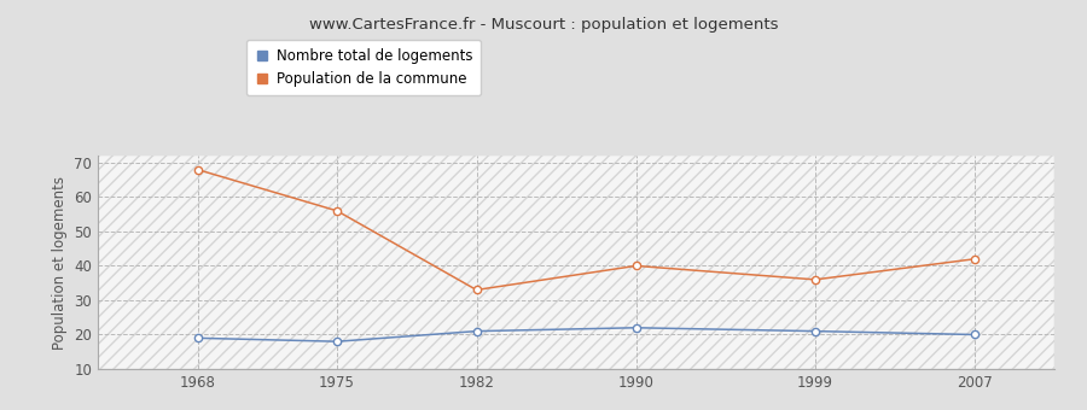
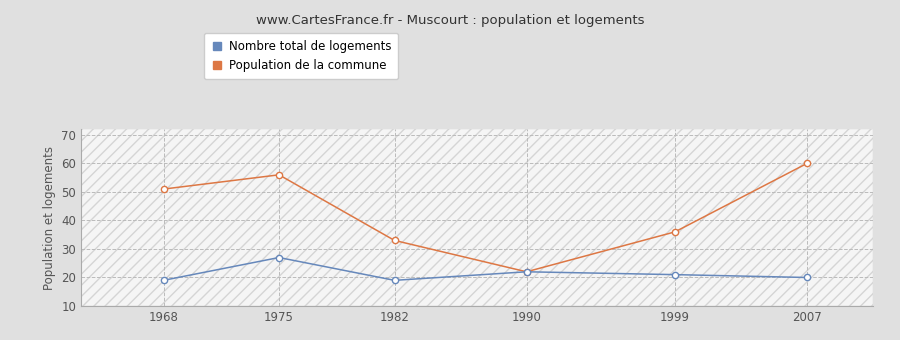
Population de la commune/1968: 68 -> 51
Nombre total de logements/1975: 18 -> 27
Nombre total de logements/1982: 21 -> 19
Population de la commune/1990: 40 -> 22
Population de la commune/2007: 42 -> 60
